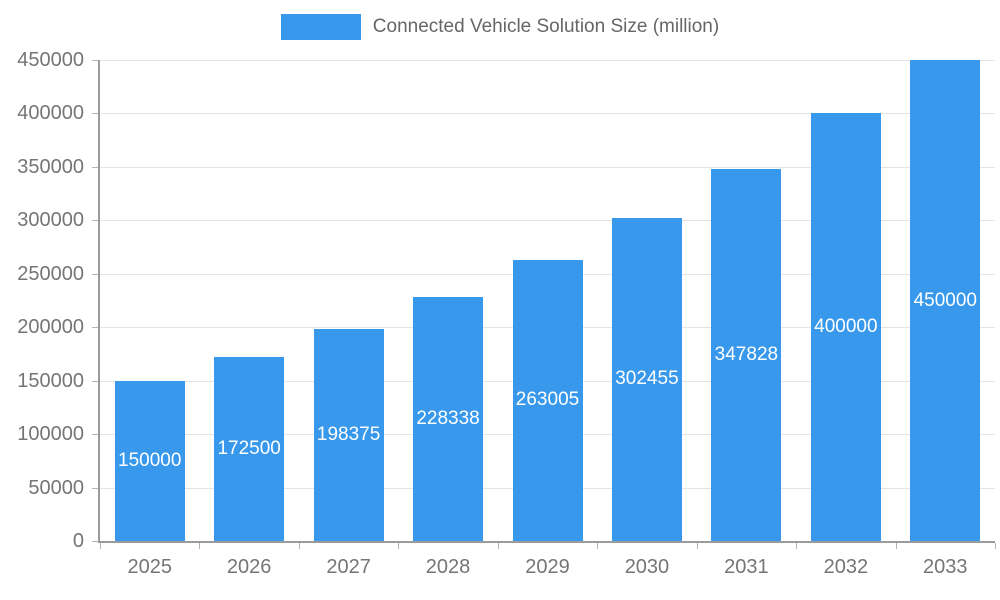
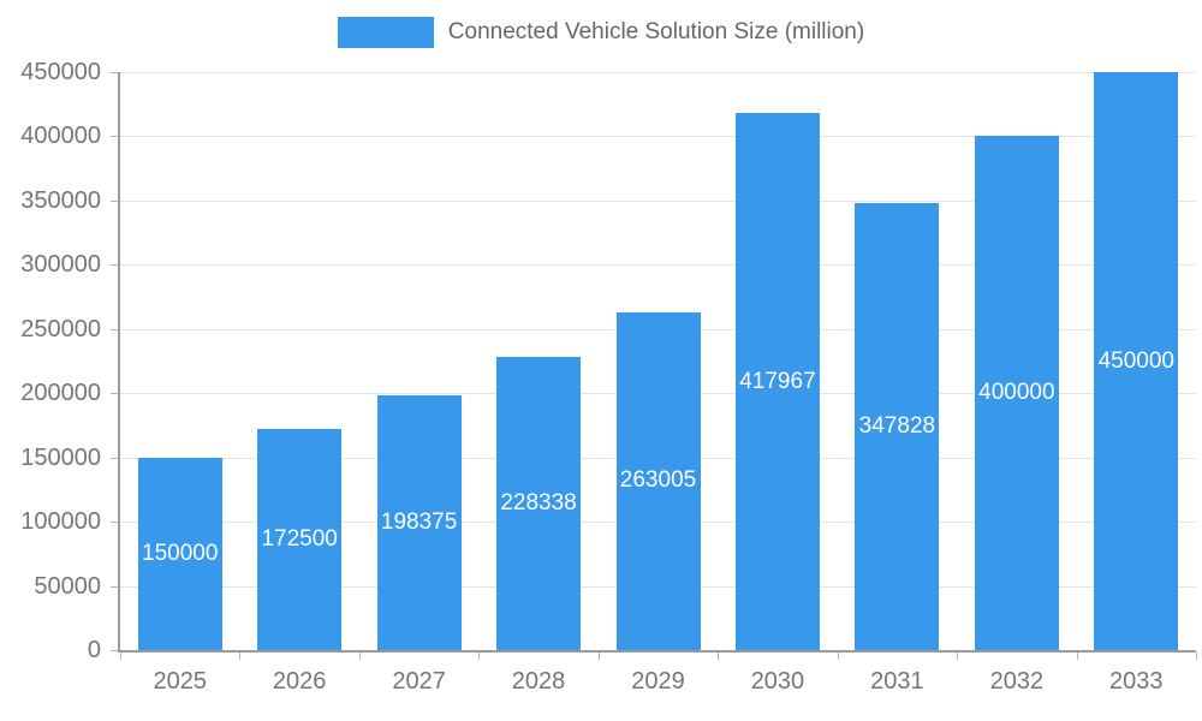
2030: 302455 -> 417967
